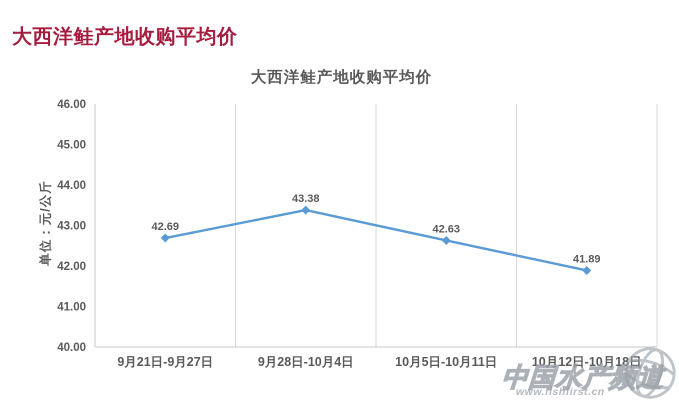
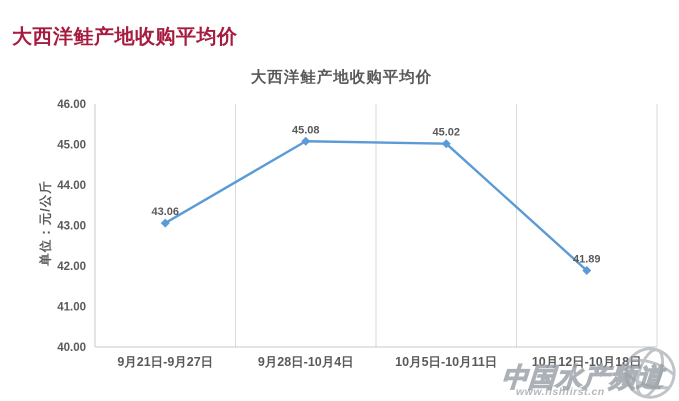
9月21日-9月27日: 42.69 -> 43.06
9月28日-10月4日: 43.38 -> 45.08
10月5日-10月11日: 42.63 -> 45.02
